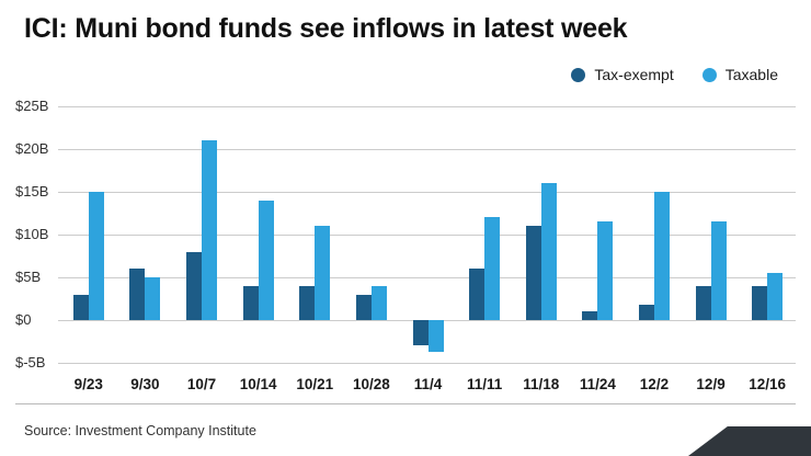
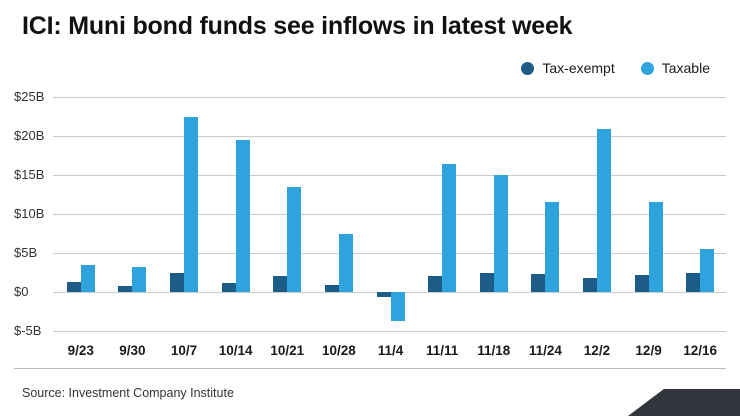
Tax-exempt/9/23: $3B -> $1B
Taxable/9/23: $15B -> $4B
Tax-exempt/9/30: $6B -> $1B
Taxable/9/30: $5B -> $3B
Tax-exempt/10/7: $8B -> $2B
Taxable/10/7: $21B -> $22B
Tax-exempt/10/14: $4B -> $1B
Taxable/10/14: $14B -> $20B
Tax-exempt/10/21: $4B -> $2B
Taxable/10/21: $11B -> $14B
Tax-exempt/10/28: $3B -> $1B
Taxable/10/28: $4B -> $8B
Tax-exempt/11/4: -$3B -> -$1B
Tax-exempt/11/11: $6B -> $2B
Taxable/11/11: $12B -> $16B
Tax-exempt/11/18: $11B -> $2B
Taxable/11/18: $16B -> $15B
Tax-exempt/11/24: $1B -> $2B
Taxable/12/2: $15B -> $21B
Tax-exempt/12/9: $4B -> $2B
Tax-exempt/12/16: $4B -> $2B
